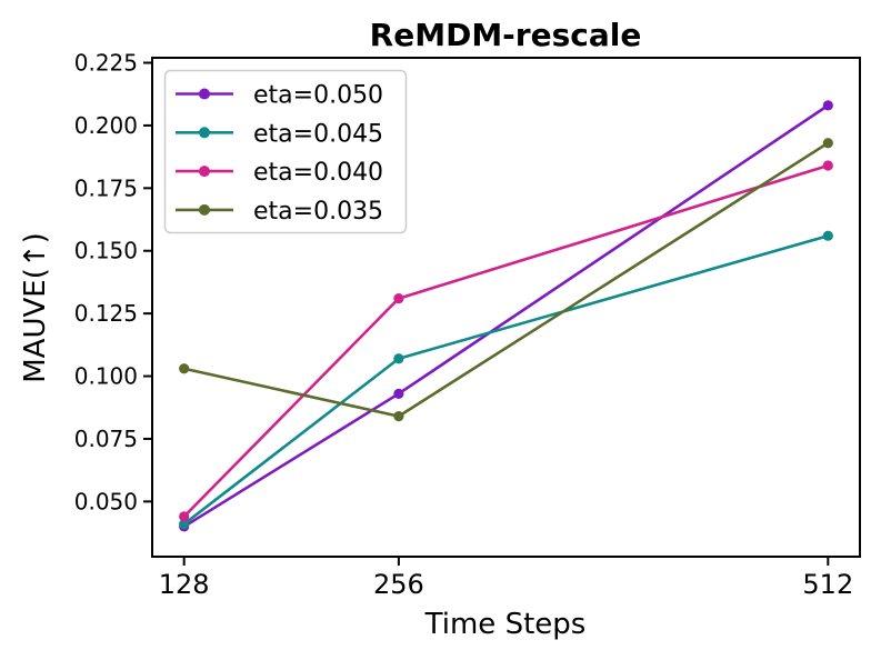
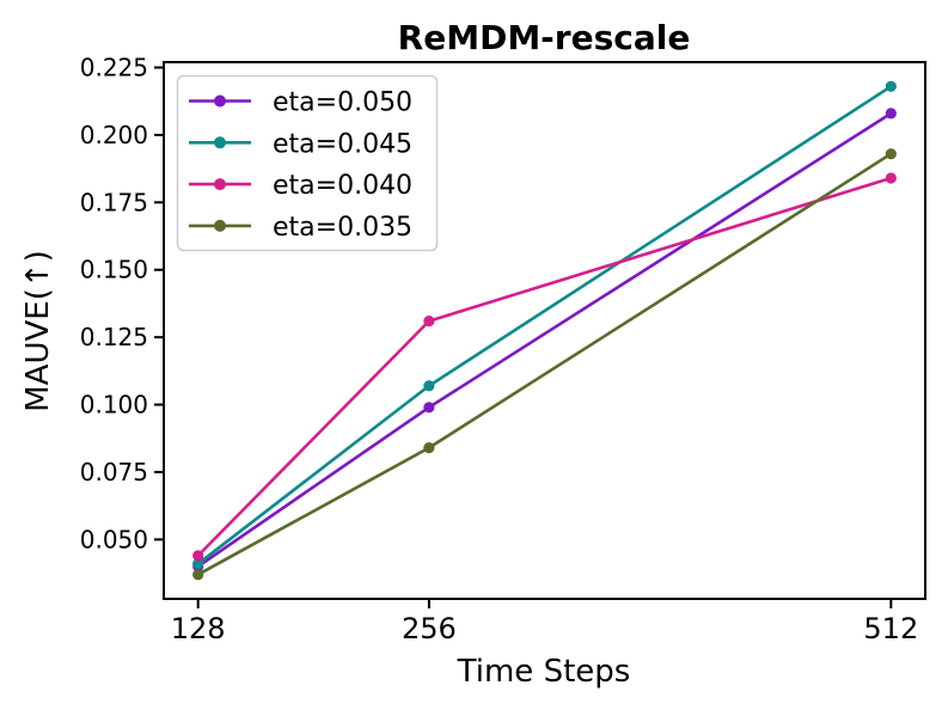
eta=0.035/128: 0.103 -> 0.037
eta=0.050/256: 0.093 -> 0.099
eta=0.045/512: 0.156 -> 0.218
